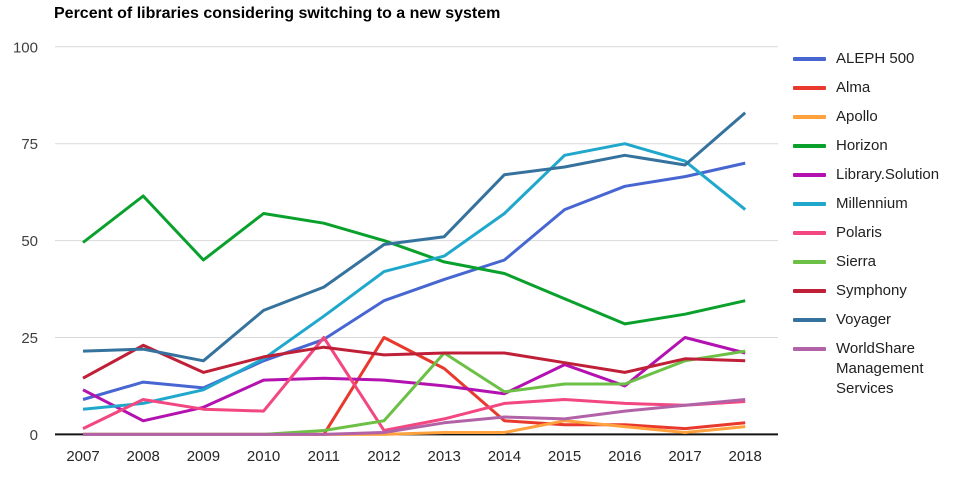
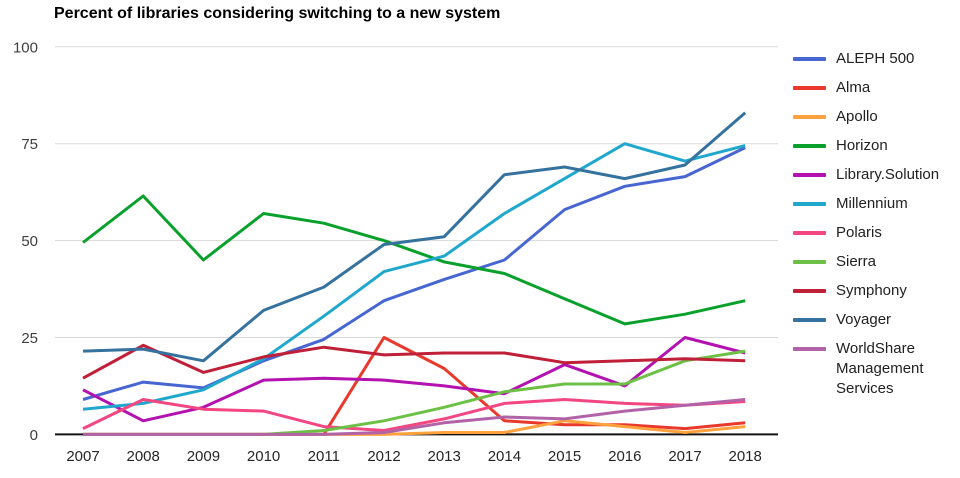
Polaris/2011: 25 -> 2
Sierra/2013: 21 -> 7
Millennium/2015: 72 -> 66
Symphony/2016: 16 -> 19
Voyager/2016: 72 -> 66
ALEPH 500/2018: 70 -> 74
Millennium/2018: 58 -> 74
